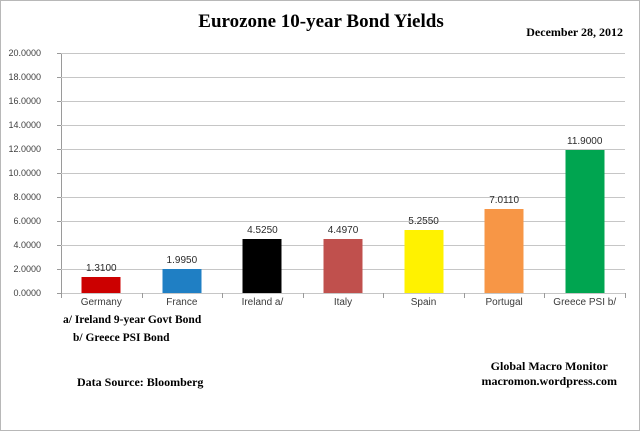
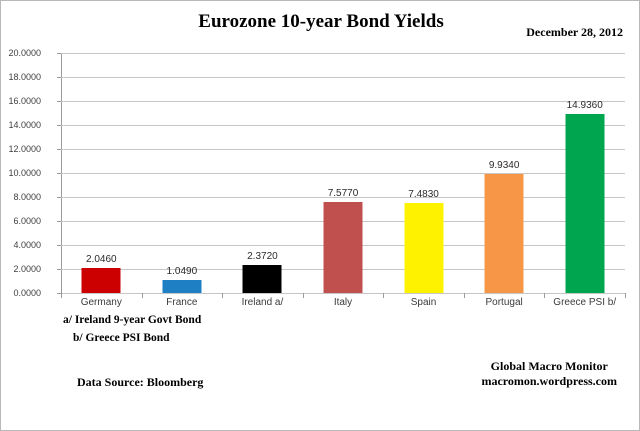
Germany: 1.3100 -> 2.0460
France: 1.9950 -> 1.0490
Ireland a/: 4.5250 -> 2.3720
Italy: 4.4970 -> 7.5770
Spain: 5.2550 -> 7.4830
Portugal: 7.0110 -> 9.9340
Greece PSI b/: 11.9000 -> 14.9360
